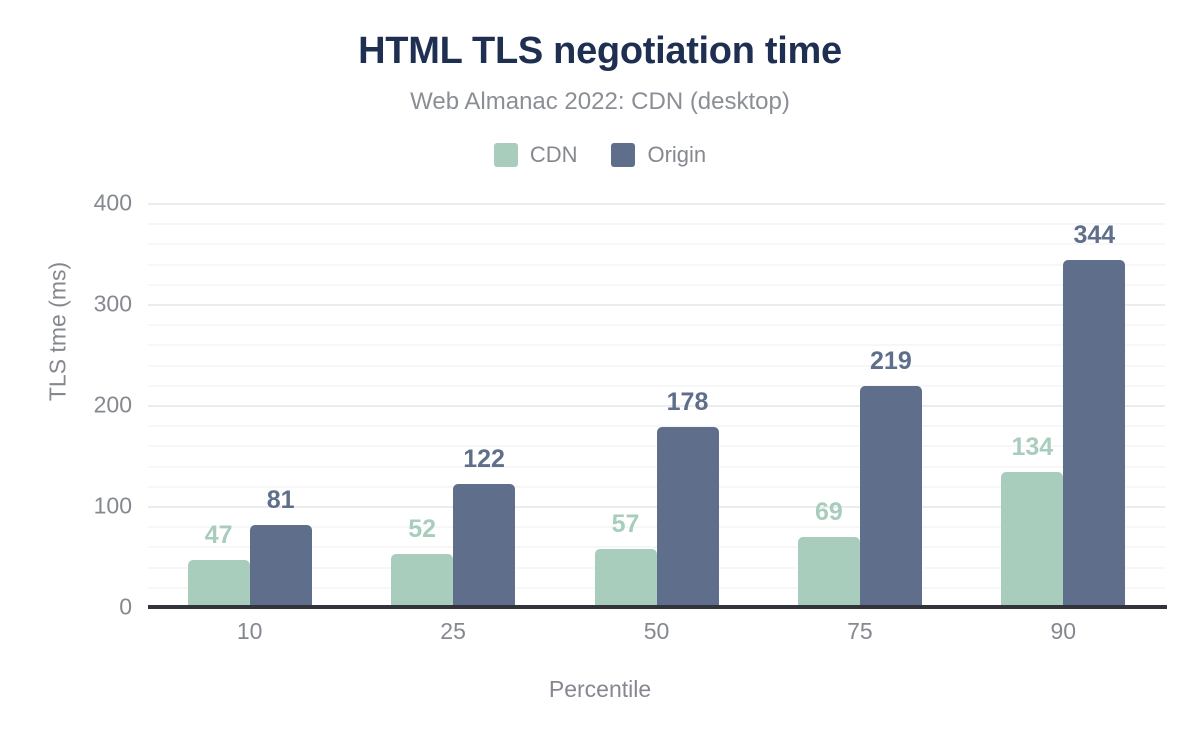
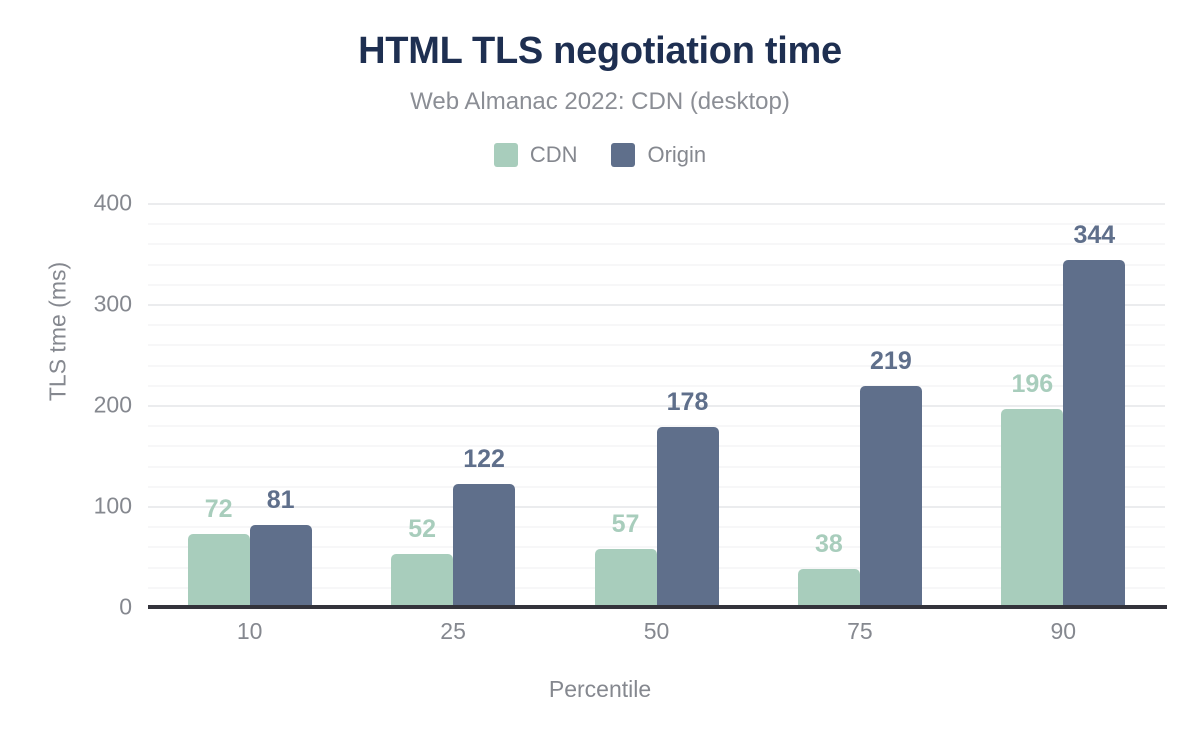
CDN/10: 47 -> 72
CDN/75: 69 -> 38
CDN/90: 134 -> 196
